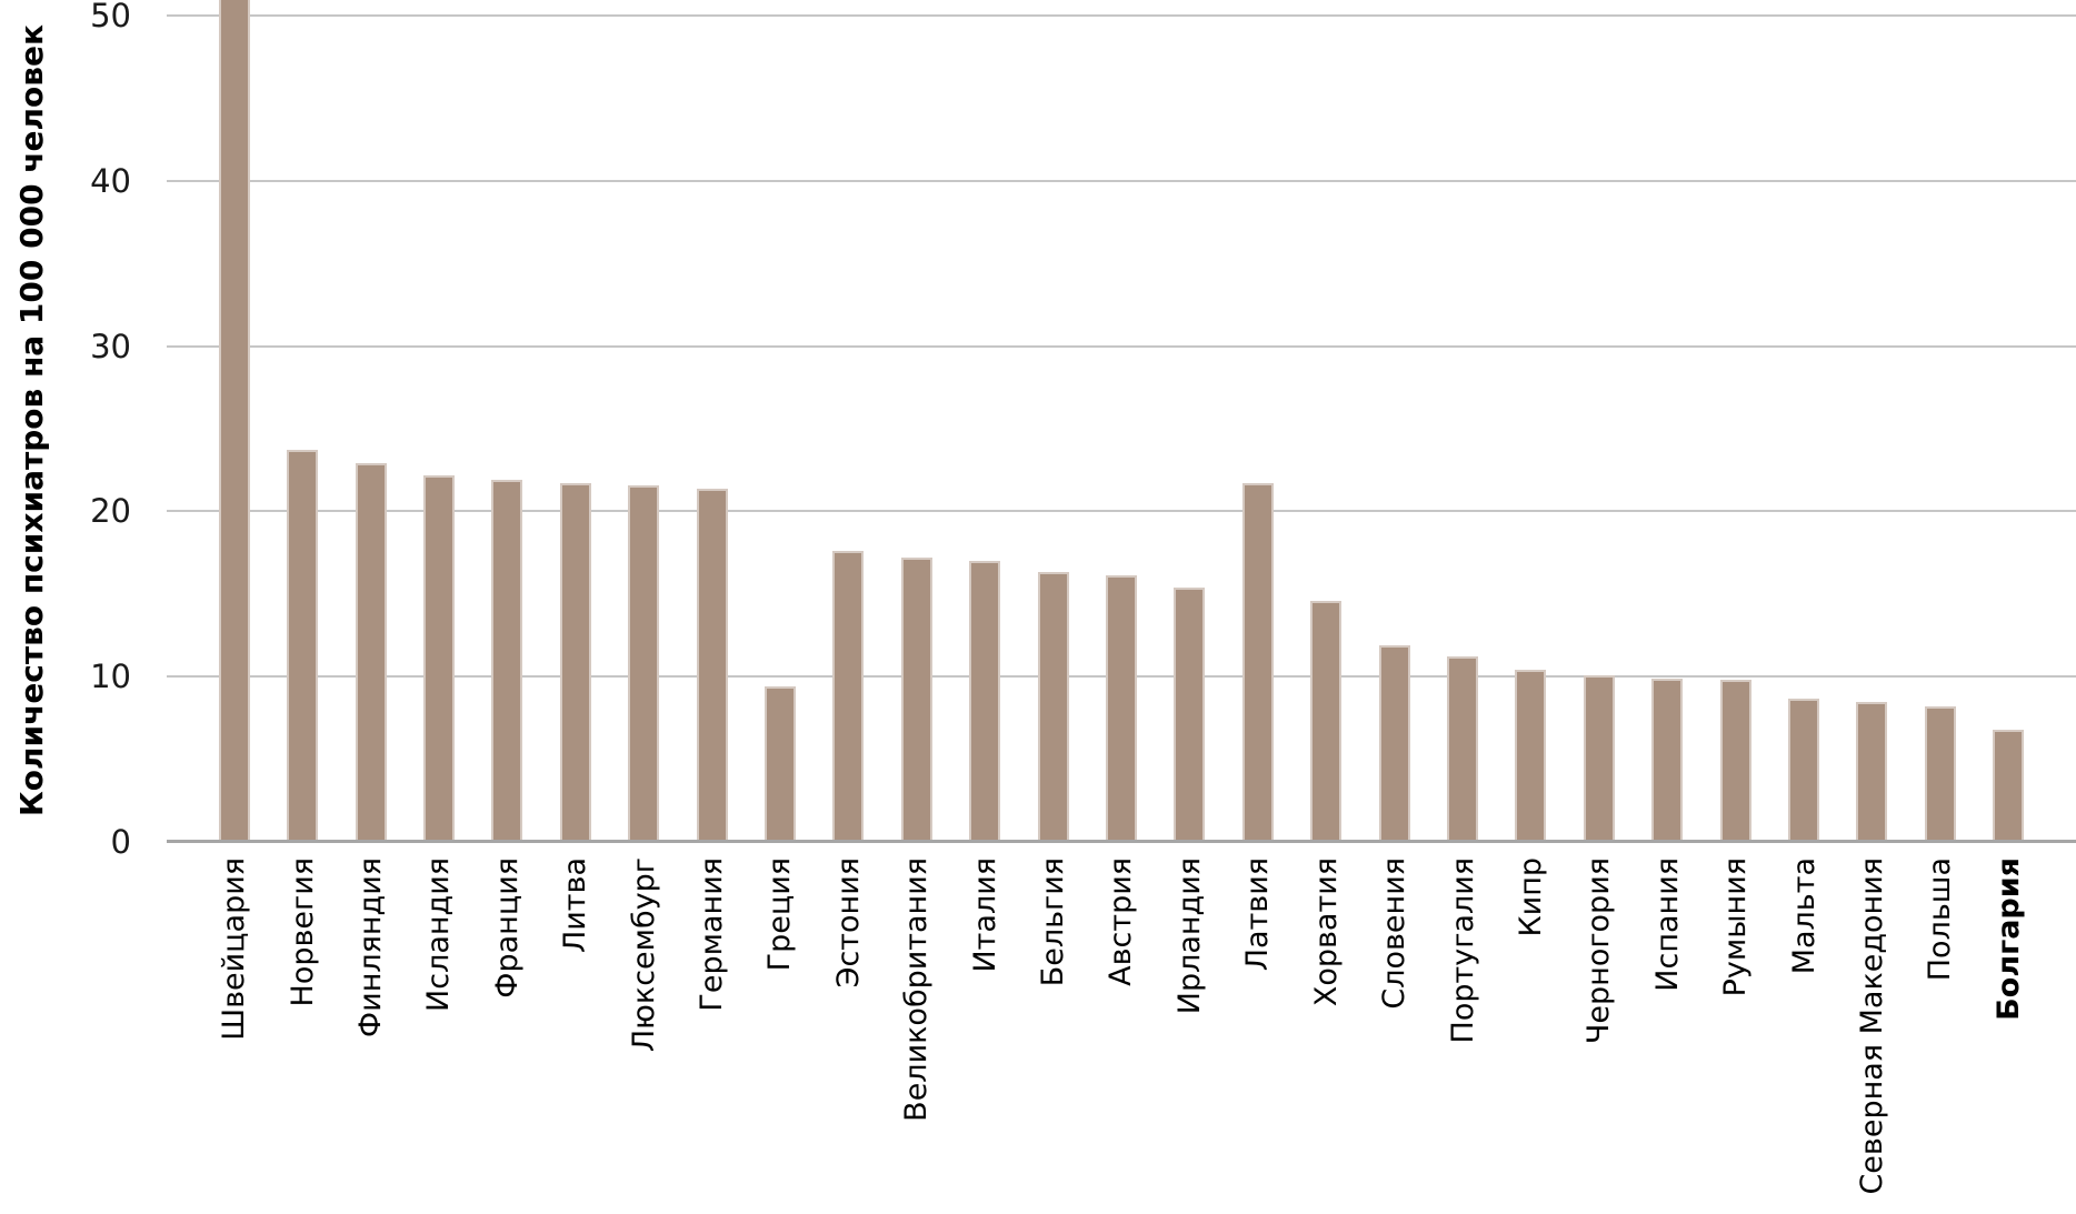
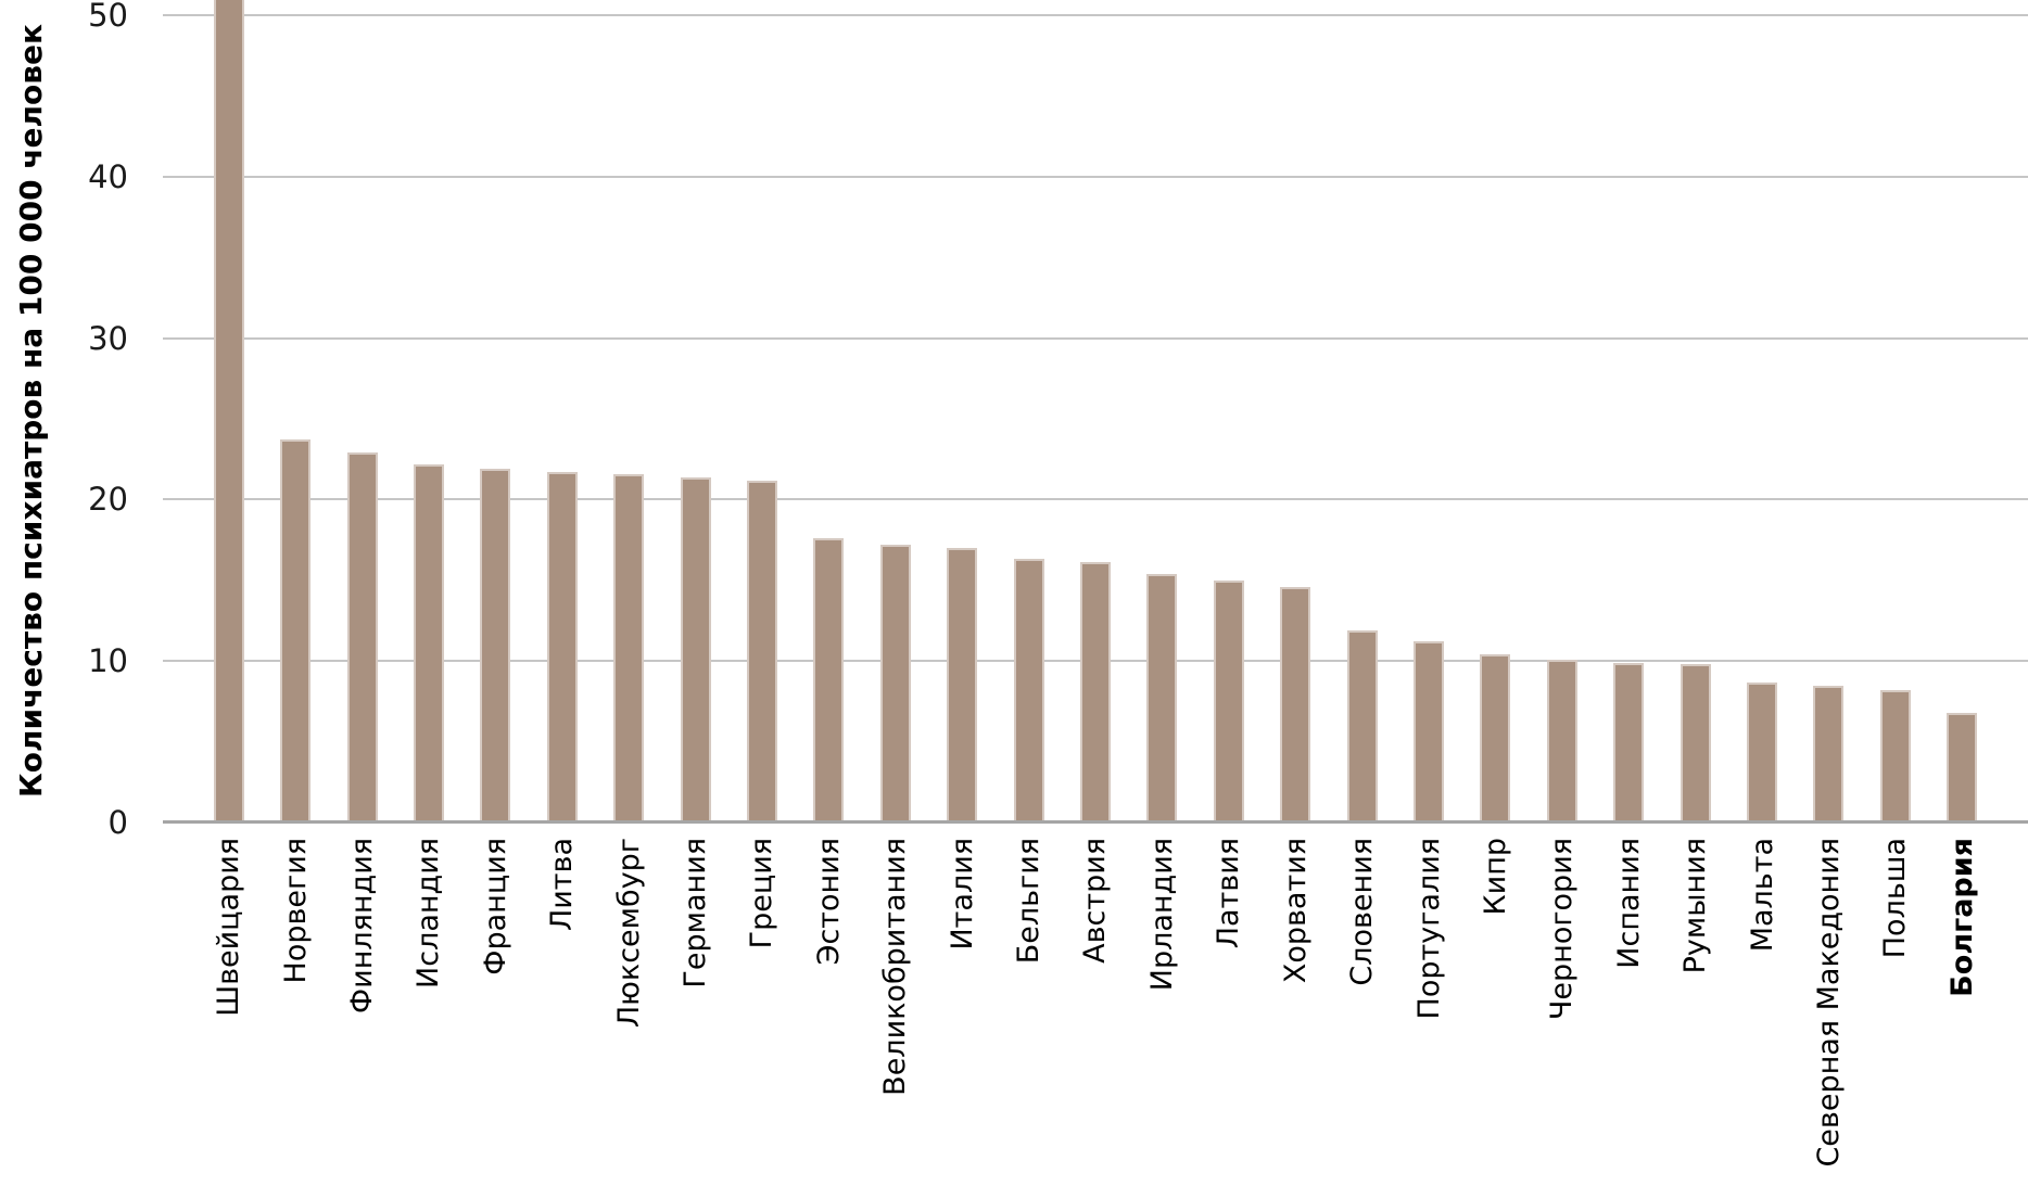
Греция: 9.4 -> 21.2
Латвия: 21.7 -> 15.0
